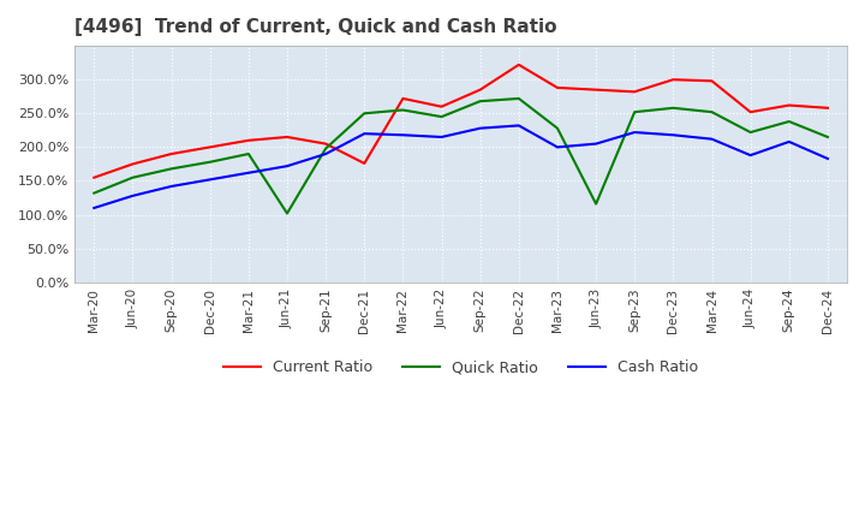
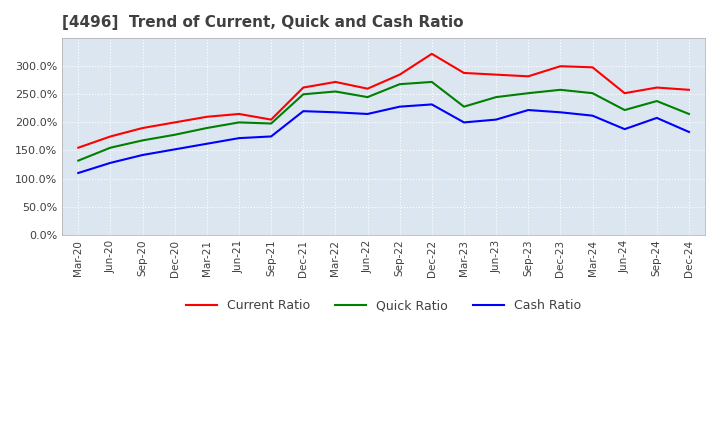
Quick Ratio/Jun-21: 102% -> 200%
Cash Ratio/Sep-21: 190% -> 175%
Current Ratio/Dec-21: 176% -> 262%
Quick Ratio/Jun-23: 116% -> 245%
